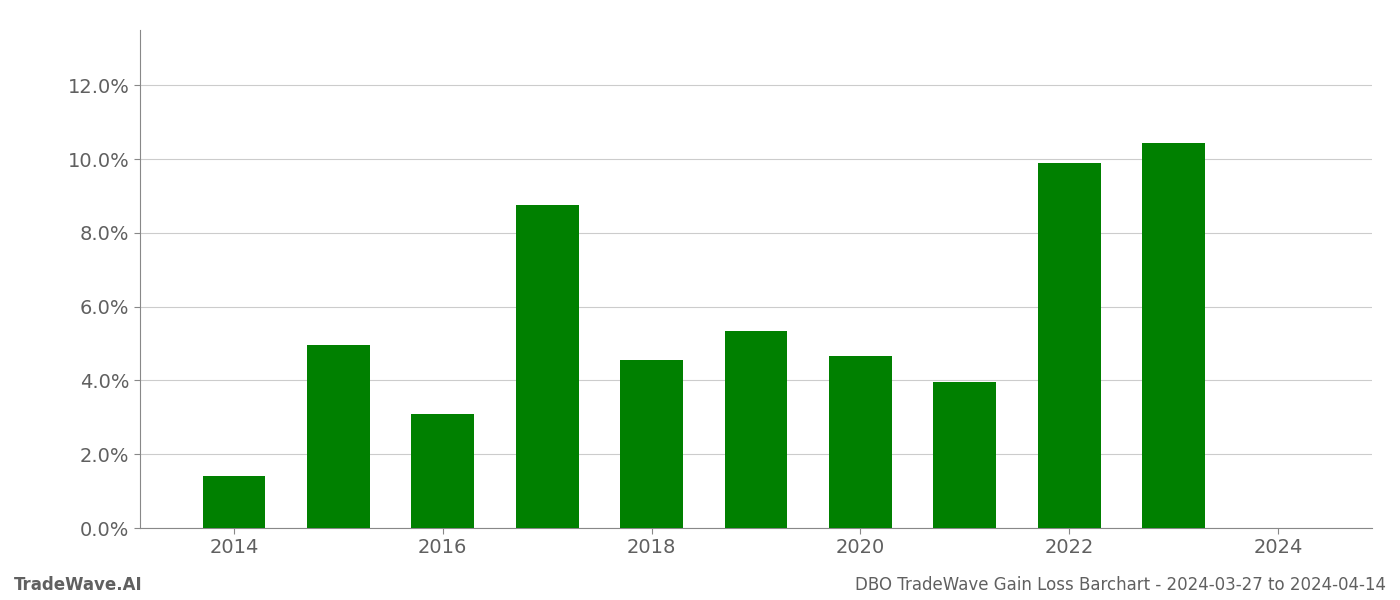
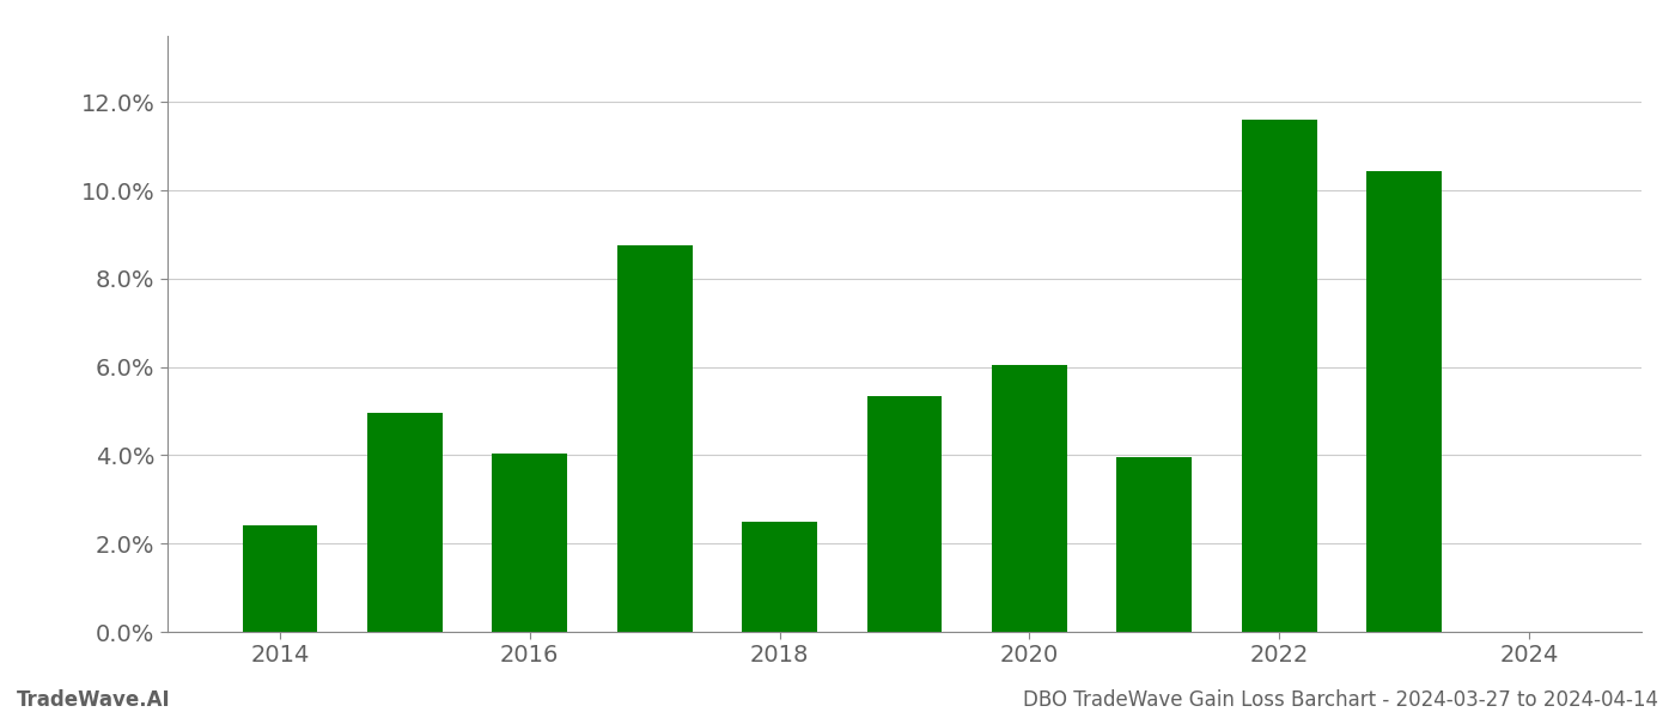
2014: 1.40% -> 2.40%
2016: 3.10% -> 4.05%
2018: 4.55% -> 2.50%
2020: 4.65% -> 6.05%
2022: 9.90% -> 11.60%
